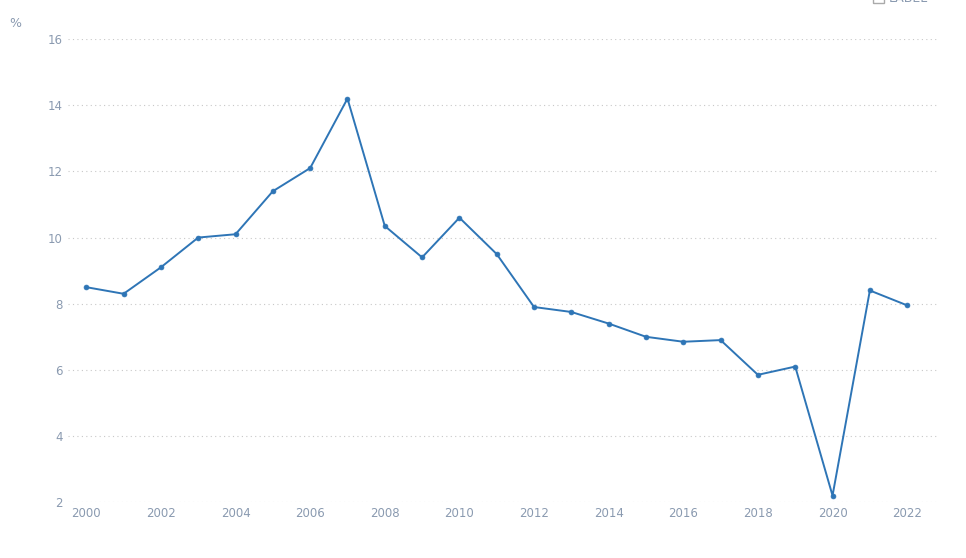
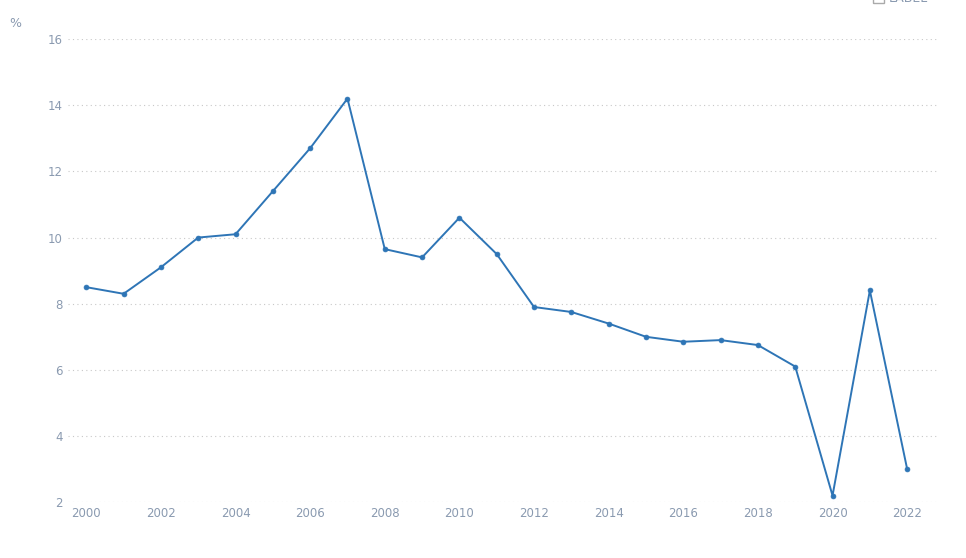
2006: 12.10 -> 12.70
2008: 10.35 -> 9.65
2018: 5.85 -> 6.75
2022: 7.95 -> 3.00
